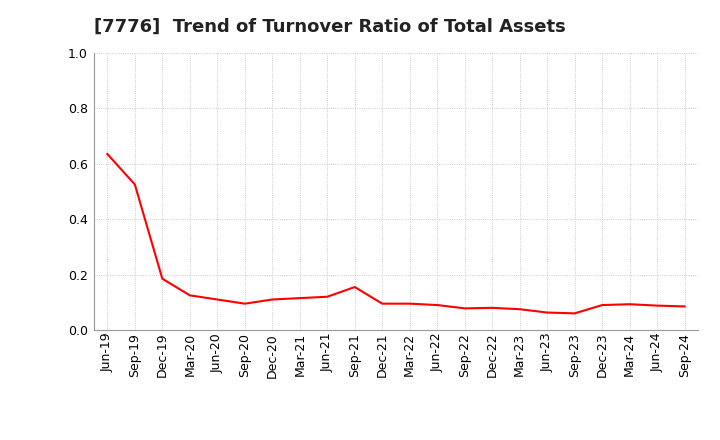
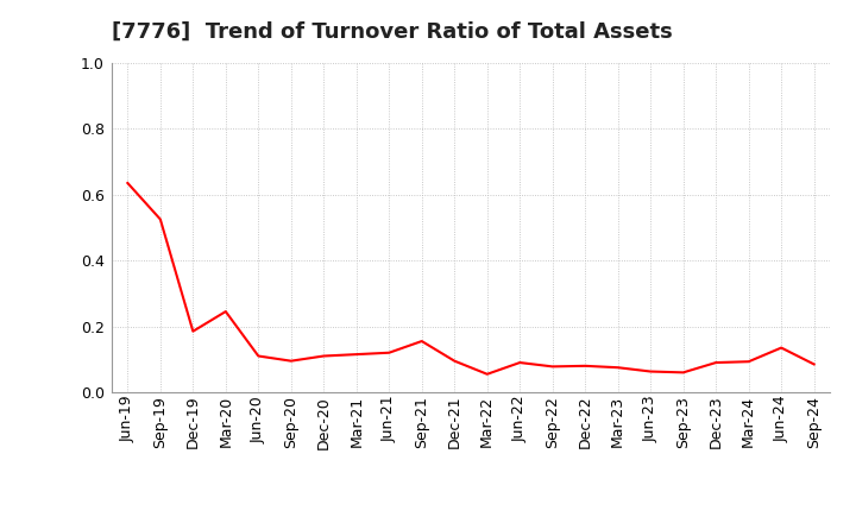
Mar-20: 0.125 -> 0.245
Mar-22: 0.095 -> 0.055
Jun-24: 0.088 -> 0.135
